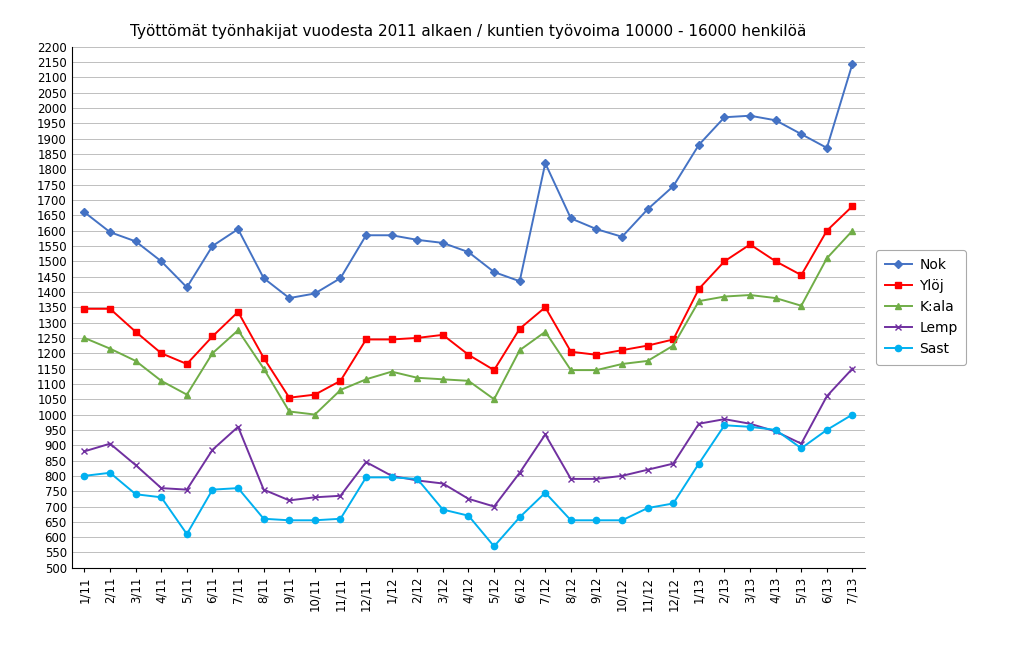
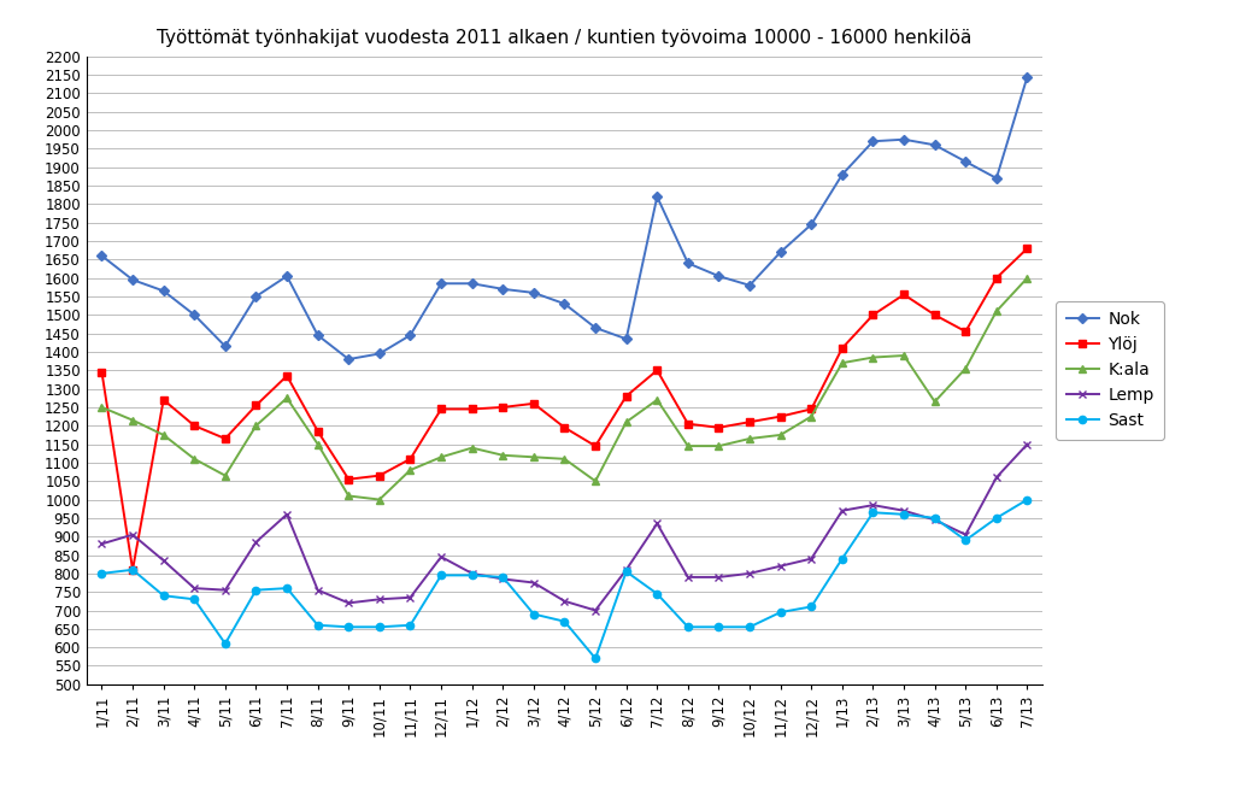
Ylöj/2/11: 1345 -> 810
Sast/6/12: 665 -> 805
K:ala/4/13: 1380 -> 1265
